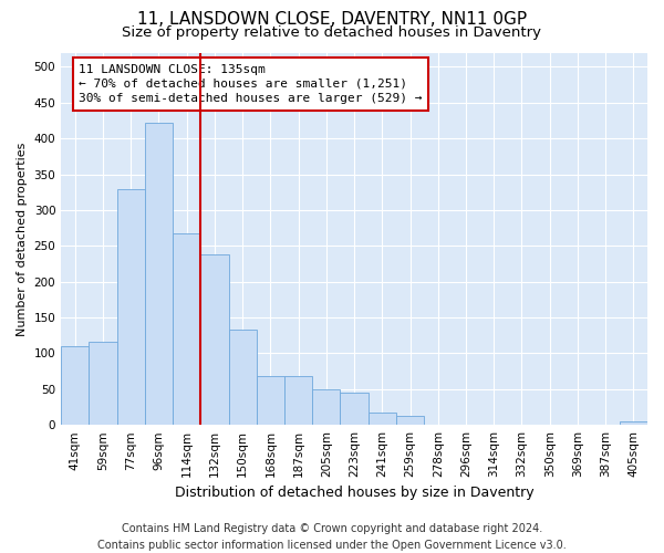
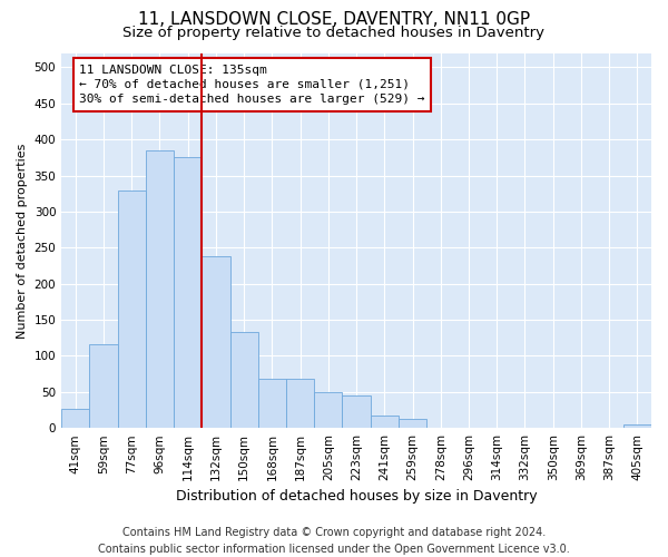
41sqm: 110 -> 27
96sqm: 422 -> 385
114sqm: 268 -> 375
